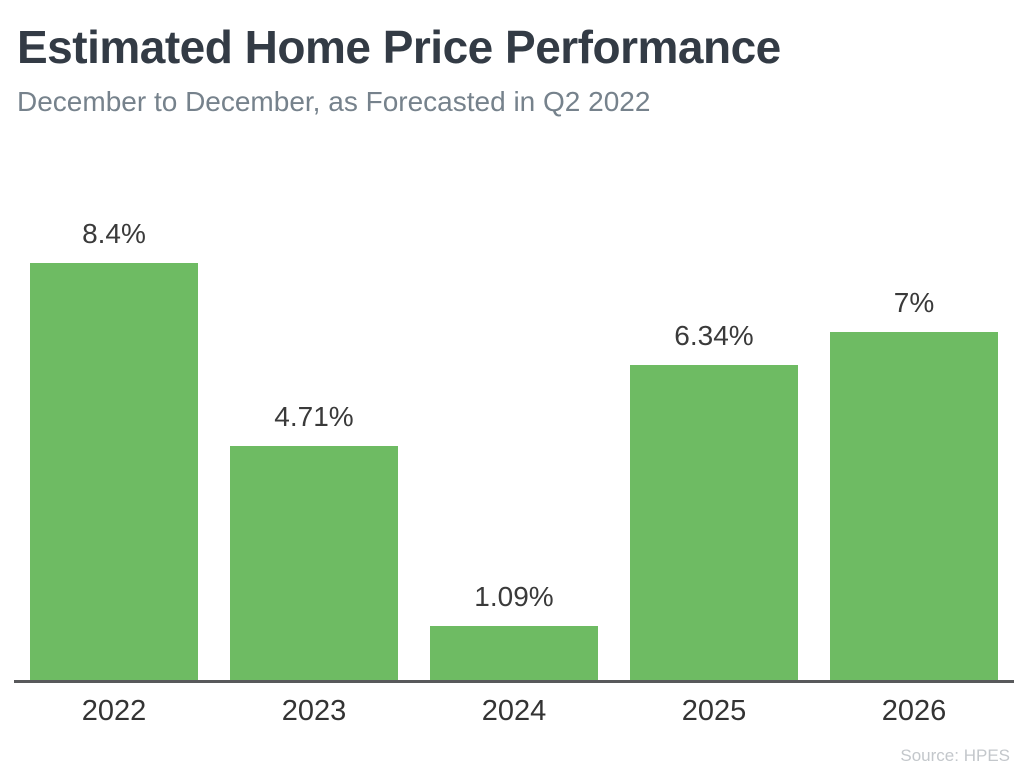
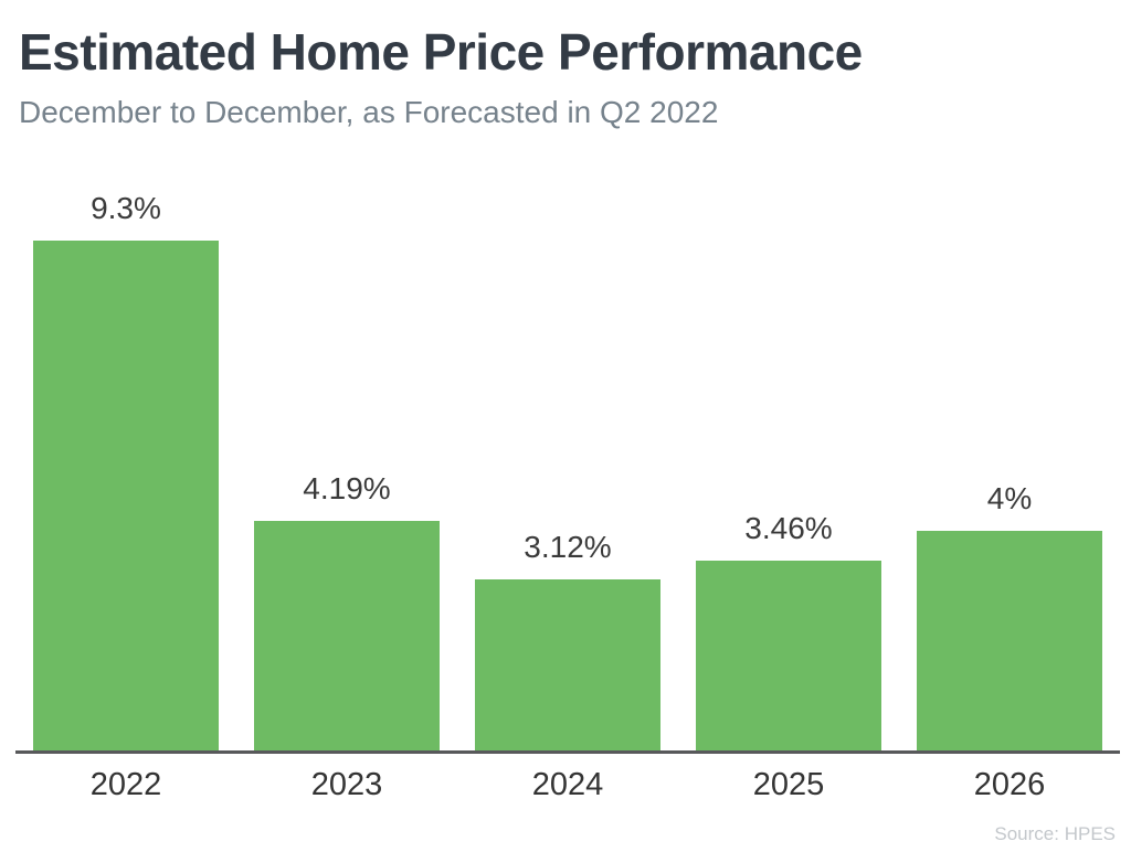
2022: 8.4% -> 9.3%
2023: 4.71% -> 4.19%
2024: 1.09% -> 3.12%
2025: 6.34% -> 3.46%
2026: 7% -> 4%
